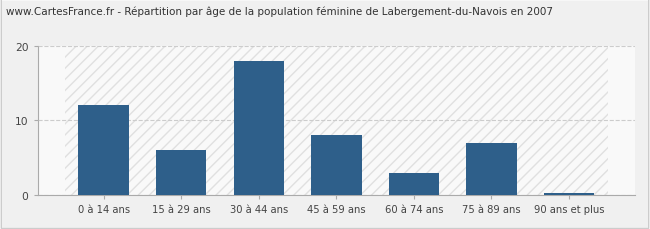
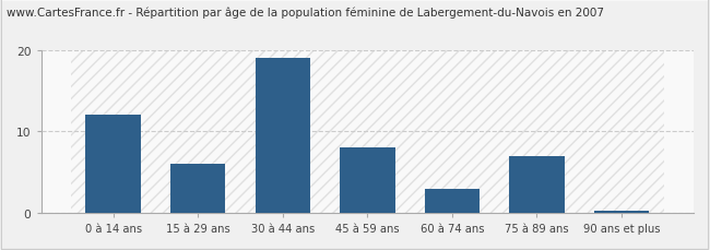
30 à 44 ans: 18.0 -> 19.0
